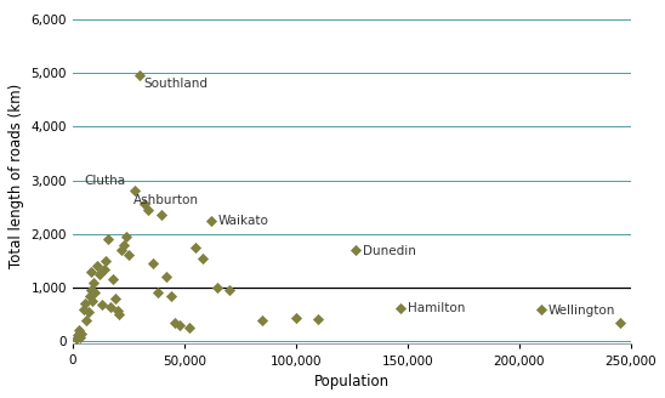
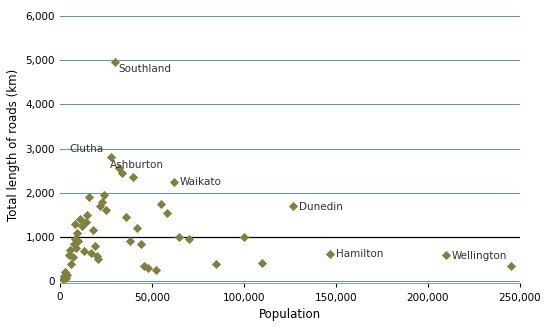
100,000: 430 -> 1,000
